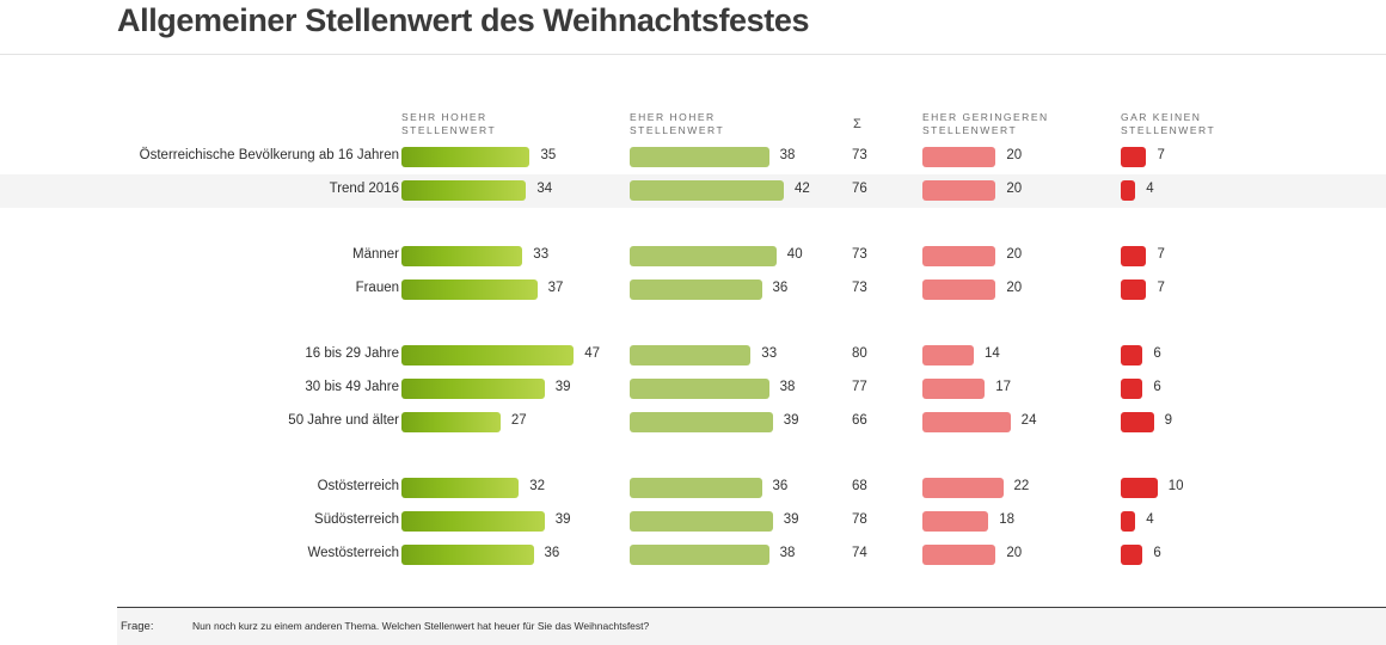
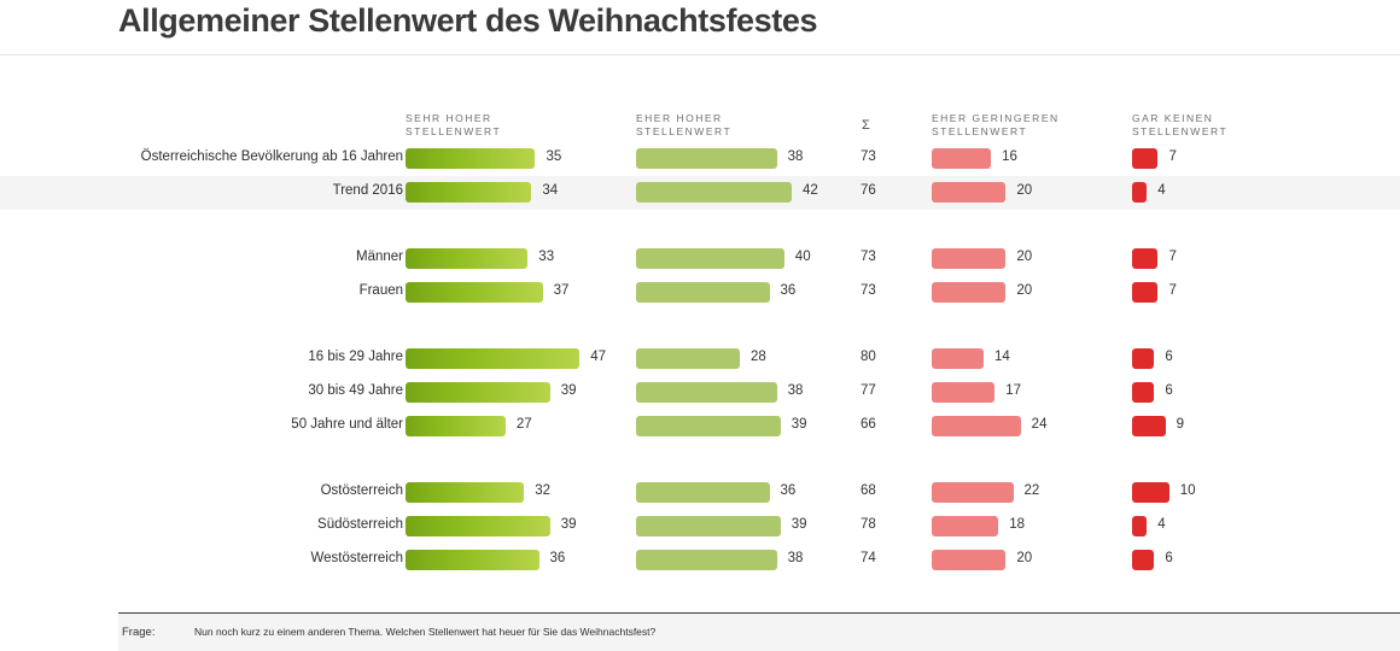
EHER GERINGEREN STELLENWERT/Österreichische Bevölkerung ab 16 Jahren: 20 -> 16
EHER HOHER STELLENWERT/16 bis 29 Jahre: 33 -> 28
